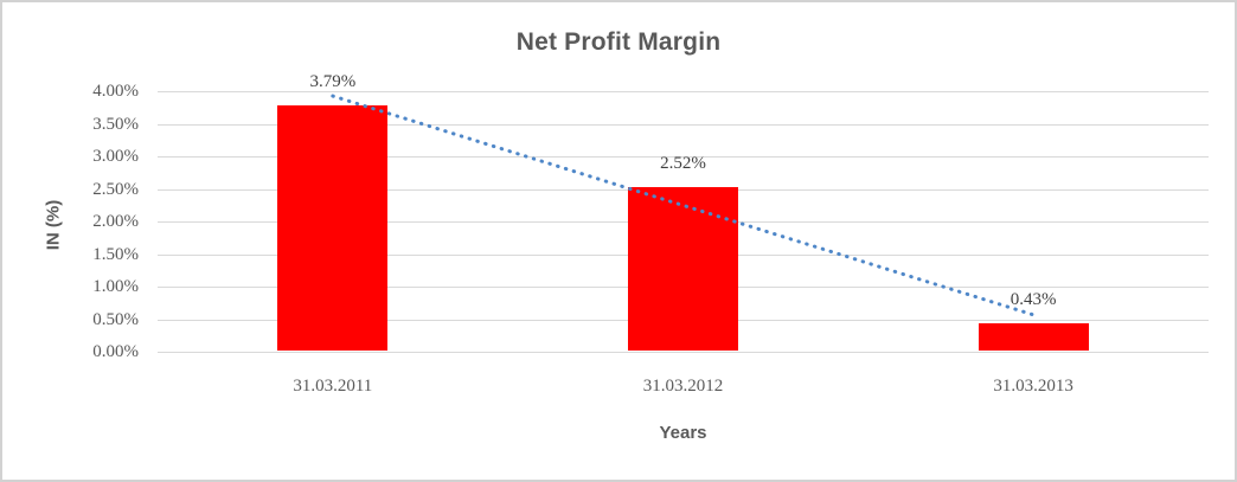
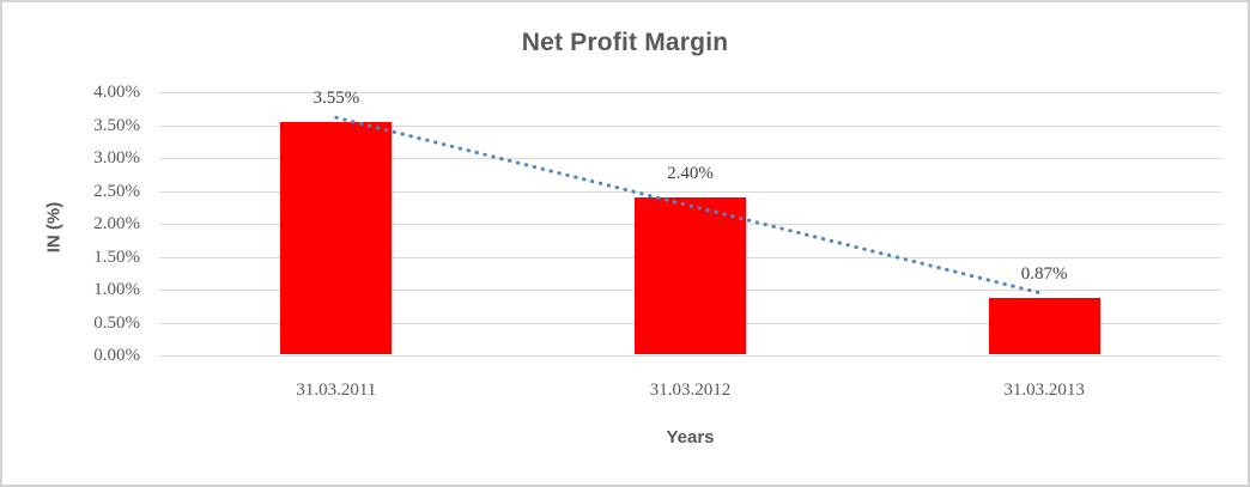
31.03.2011: 3.79% -> 3.55%
31.03.2012: 2.52% -> 2.40%
31.03.2013: 0.43% -> 0.87%
